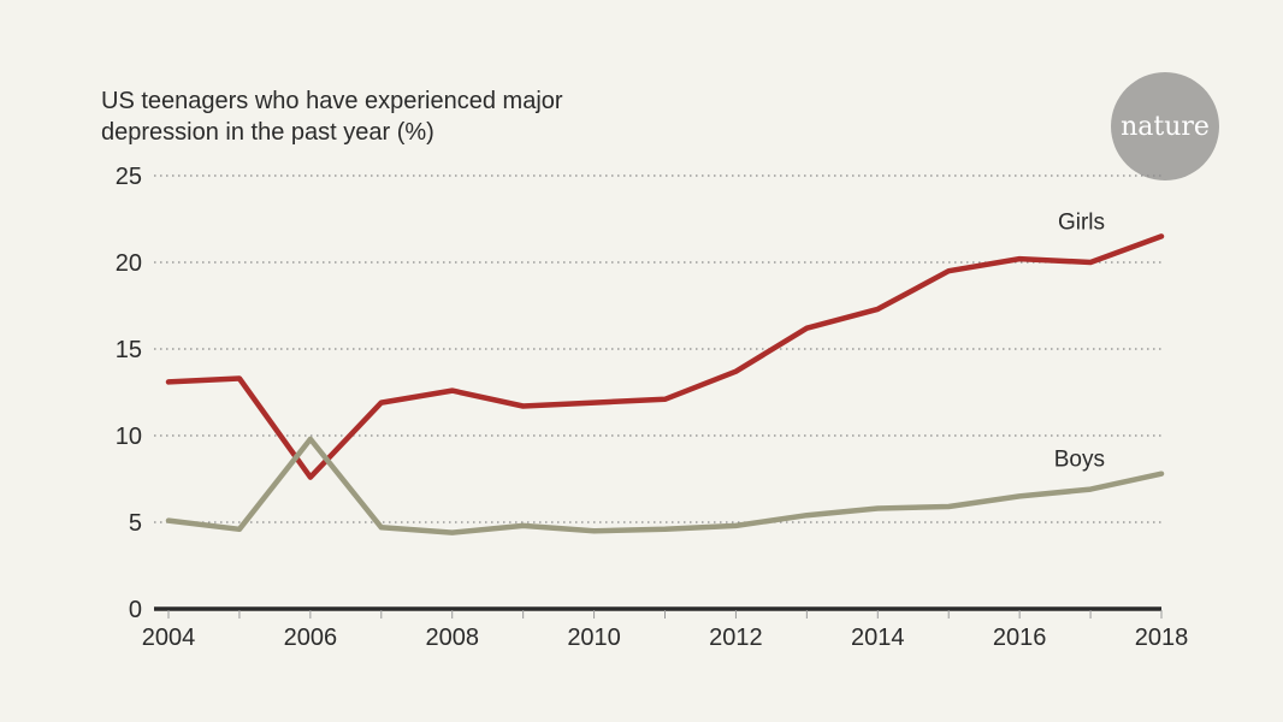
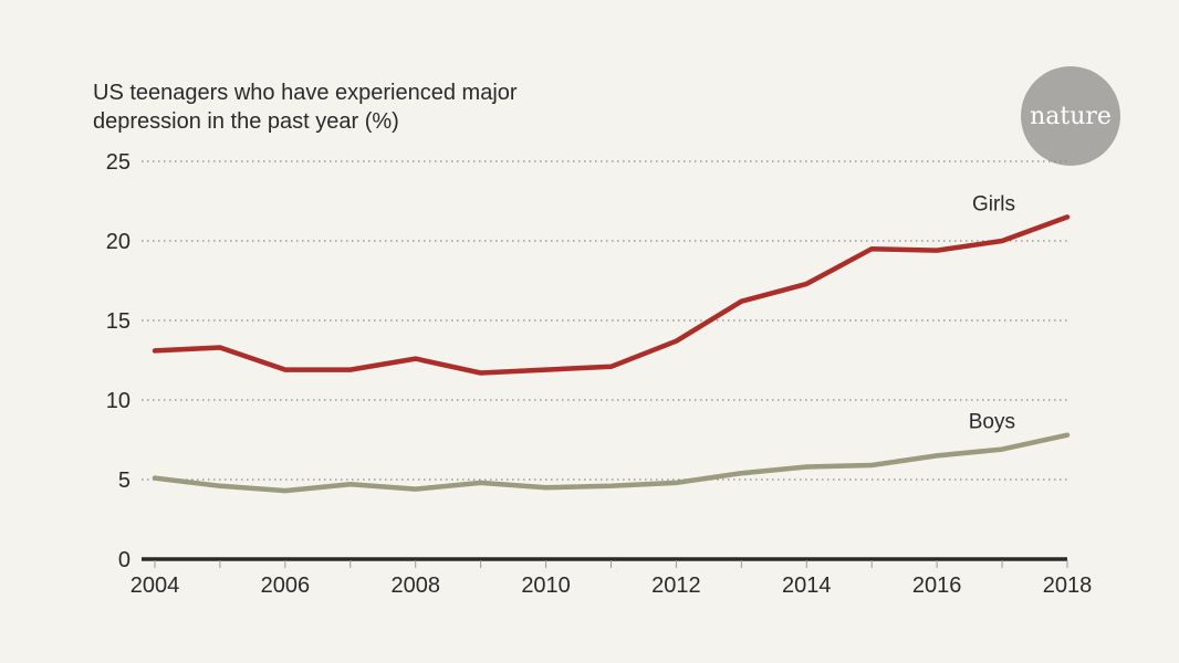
Girls/2006: 7.6 -> 11.9
Boys/2006: 9.8 -> 4.3
Girls/2016: 20.2 -> 19.4
